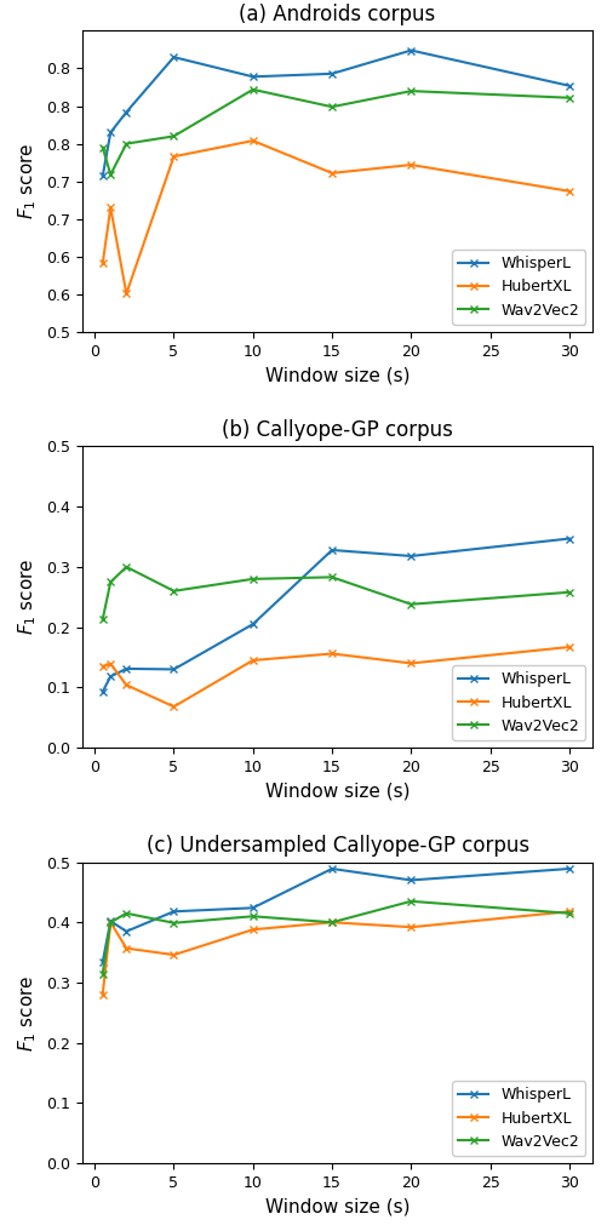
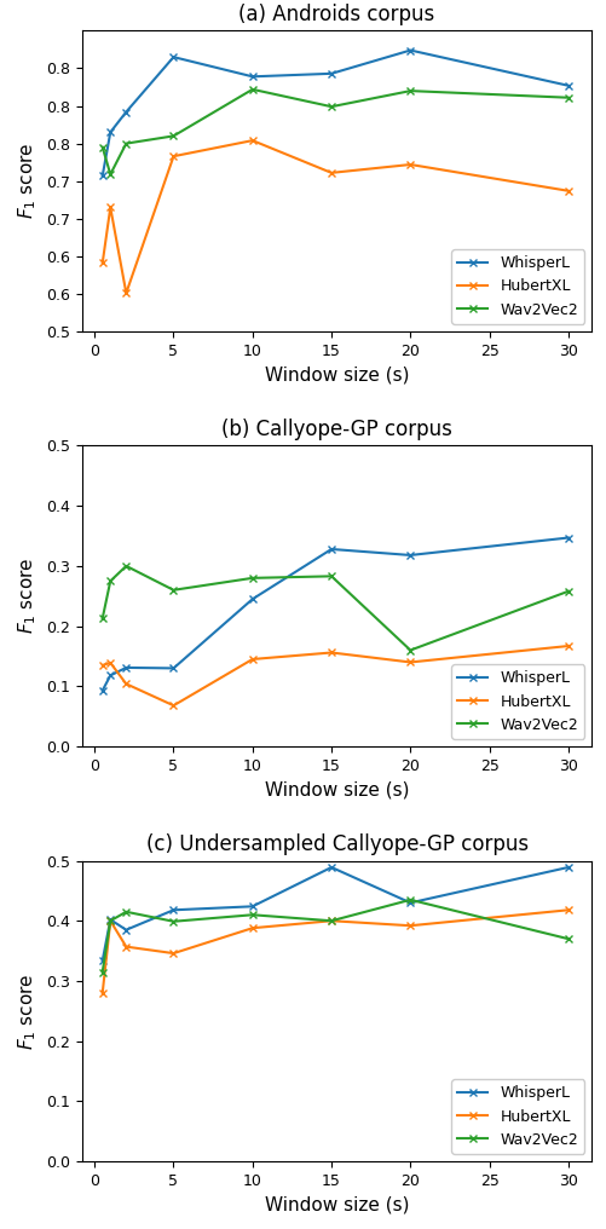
(b) Callyope-GP corpus/WhisperL/10: 0.205 -> 0.245
(b) Callyope-GP corpus/Wav2Vec2/20: 0.238 -> 0.160
(c) Undersampled Callyope-GP corpus/WhisperL/20: 0.470 -> 0.430
(c) Undersampled Callyope-GP corpus/Wav2Vec2/30: 0.415 -> 0.370
